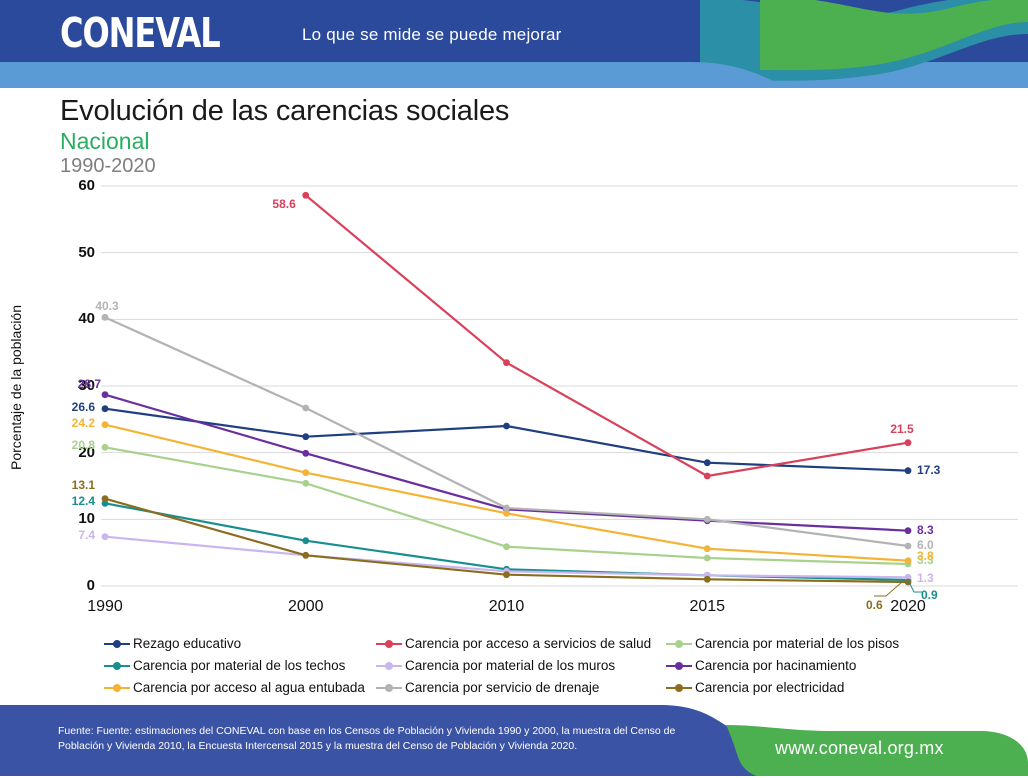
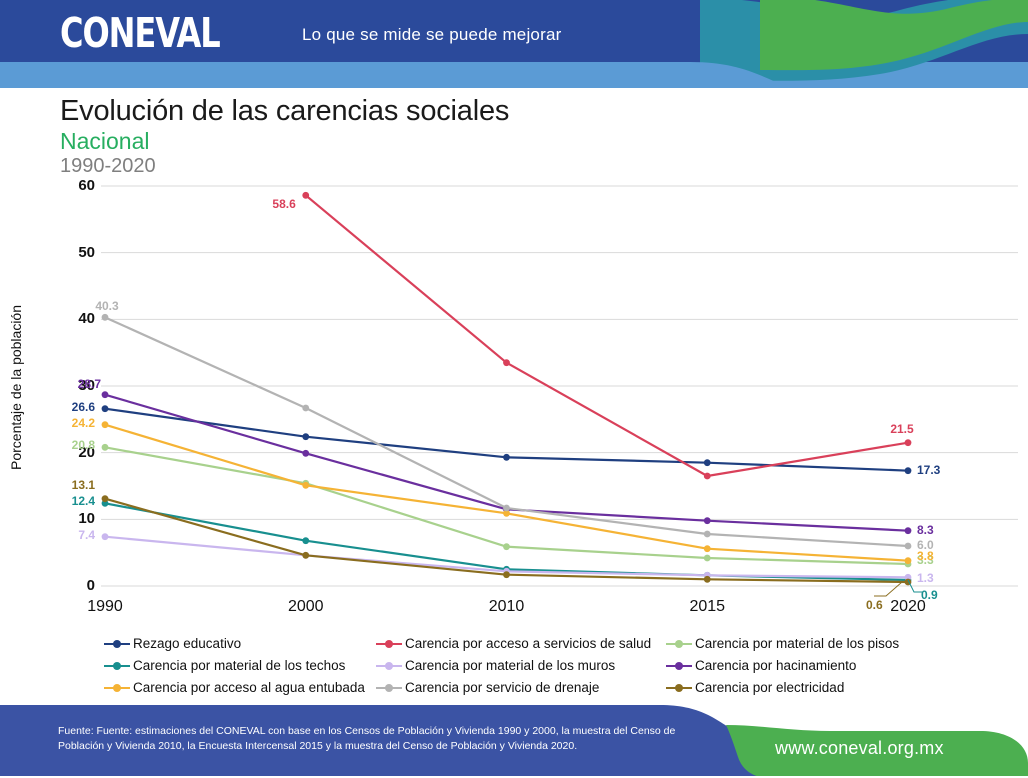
Carencia por acceso al agua entubada/2000: 17 -> 15
Rezago educativo/2010: 24 -> 19
Carencia por servicio de drenaje/2015: 10 -> 8
